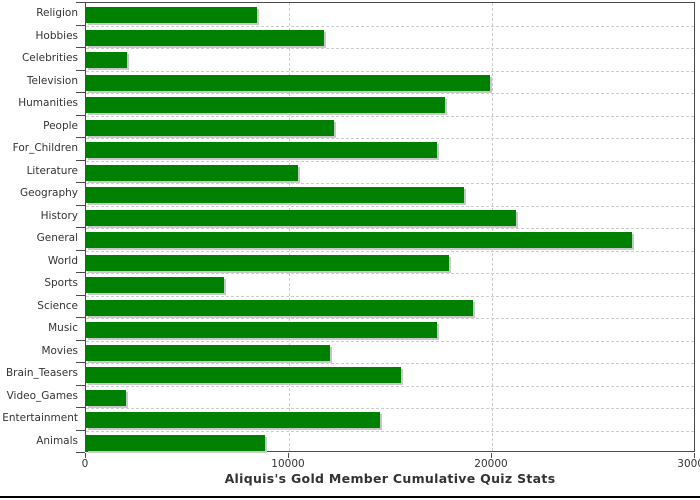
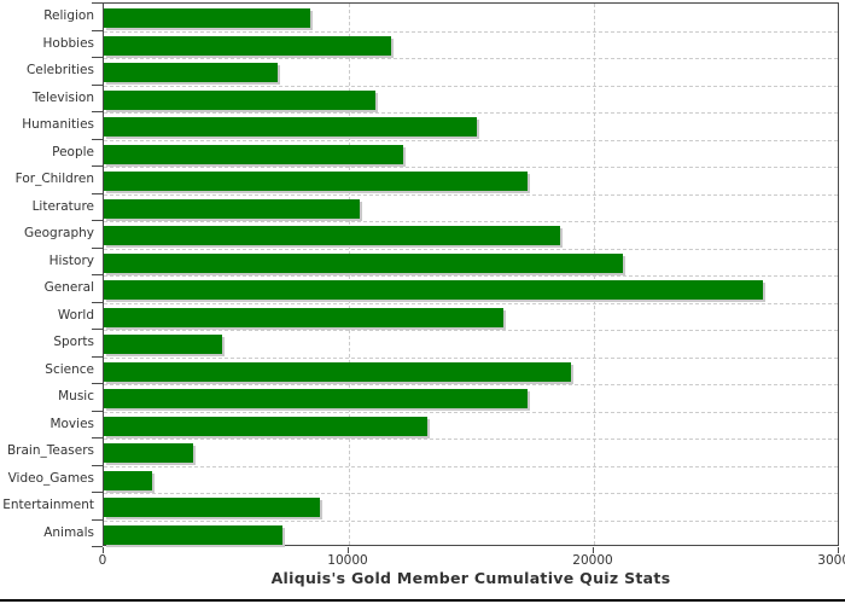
Celebrities: 2000 -> 7100
Television: 19900 -> 11100
Humanities: 17700 -> 15200
World: 17900 -> 16300
Sports: 6800 -> 4800
Movies: 12000 -> 13200
Brain_Teasers: 15500 -> 3600
Entertainment: 14500 -> 8800
Animals: 8800 -> 7300
